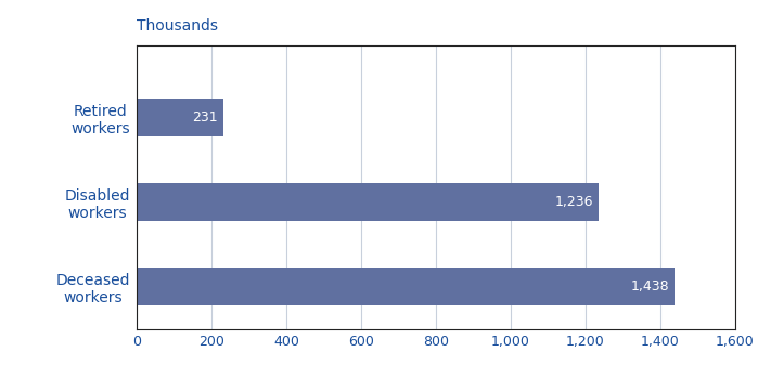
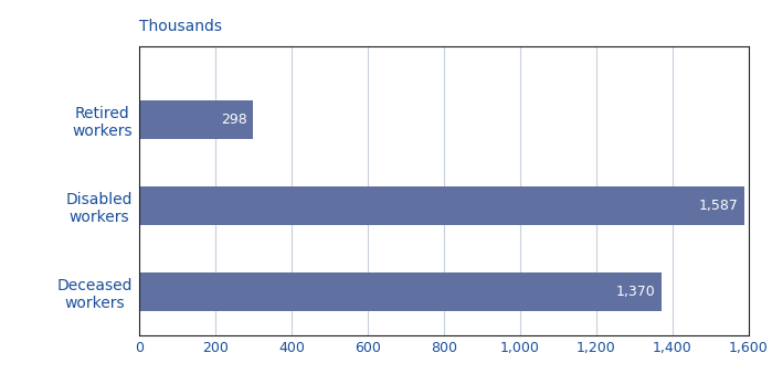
Retired workers: 231 -> 298
Disabled workers: 1,236 -> 1,587
Deceased workers: 1,438 -> 1,370
